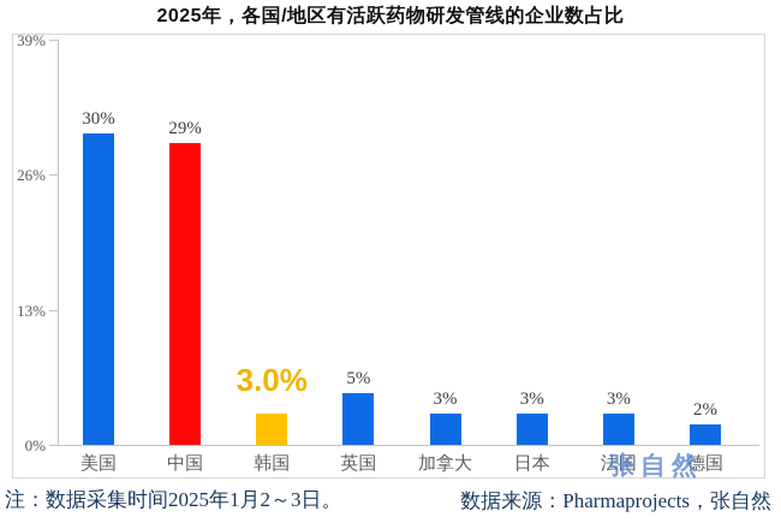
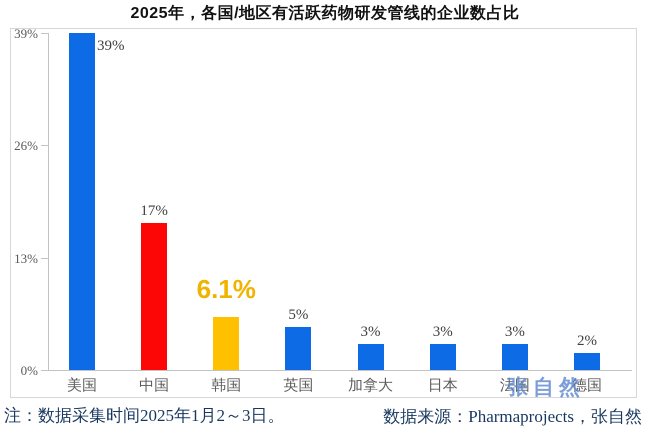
美国: 30% -> 39%
中国: 29% -> 17%
韩国: 3.0% -> 6.1%
